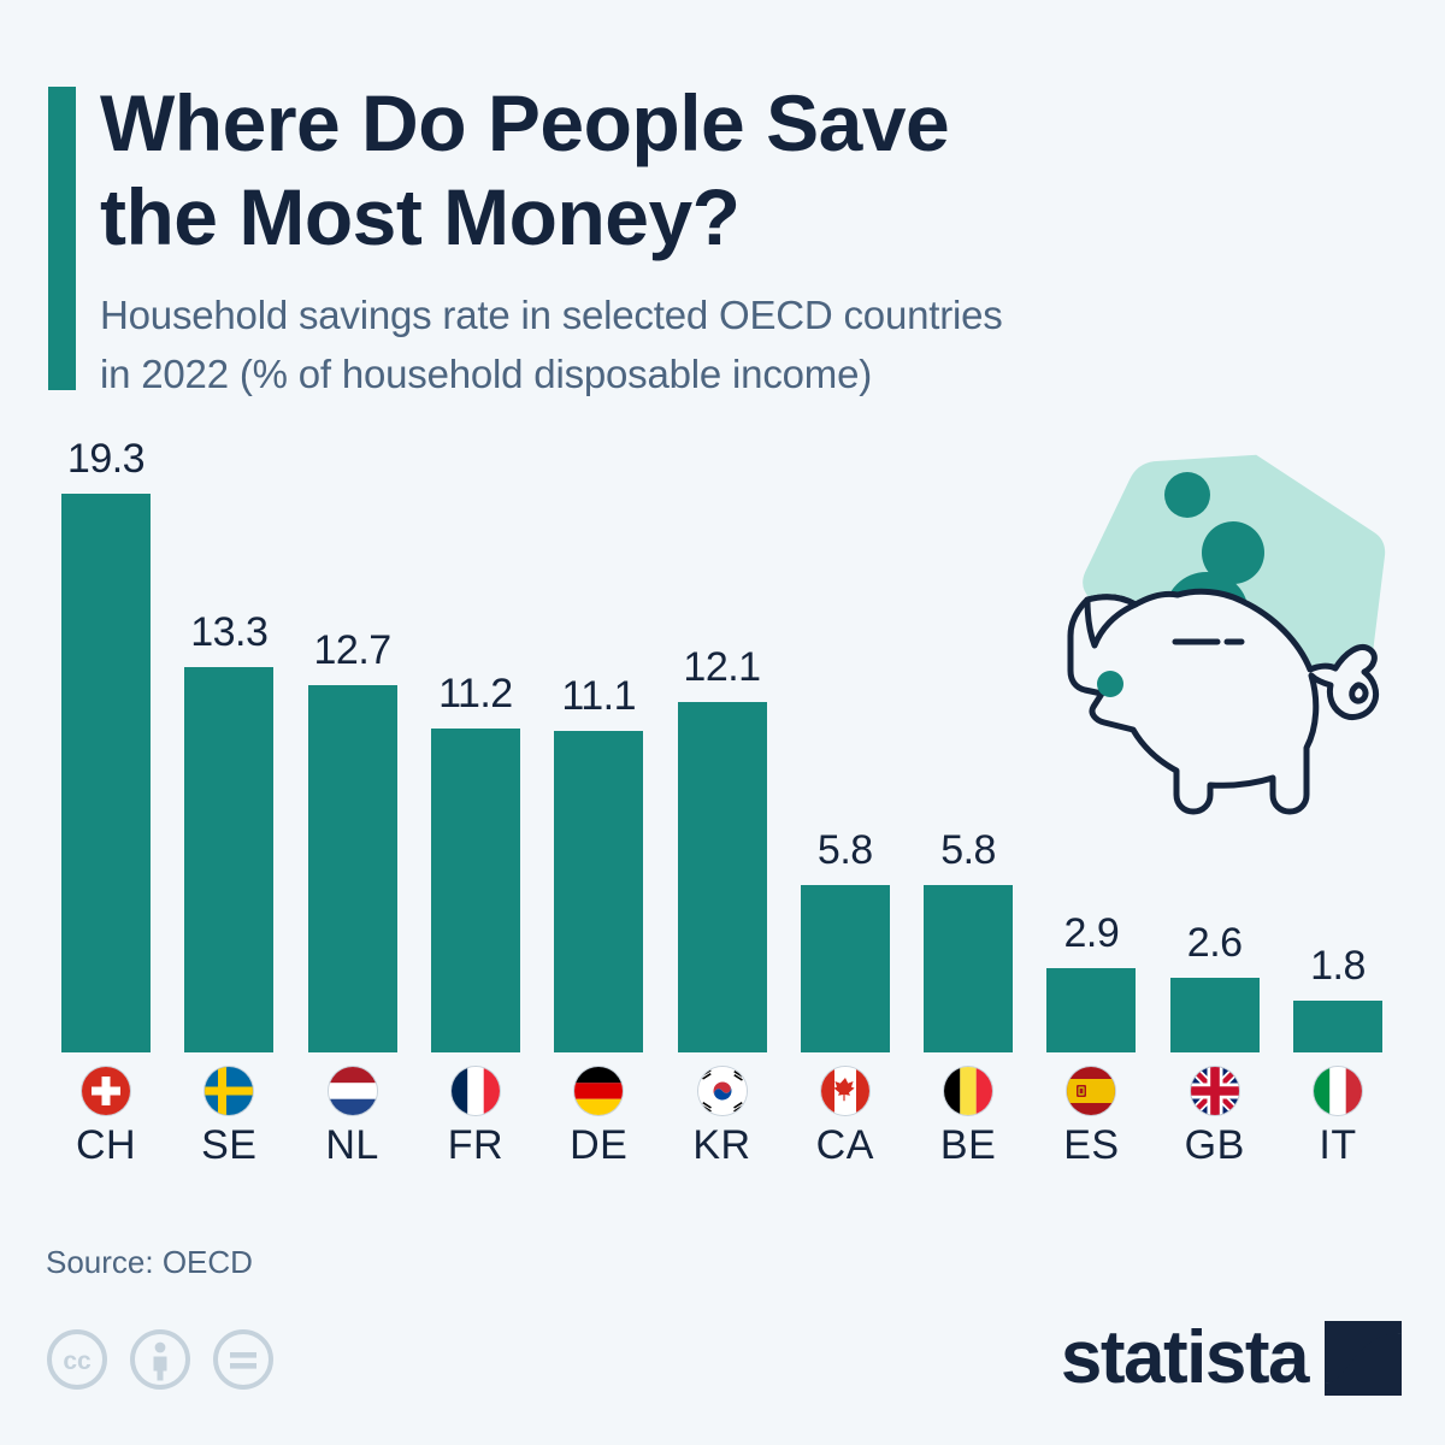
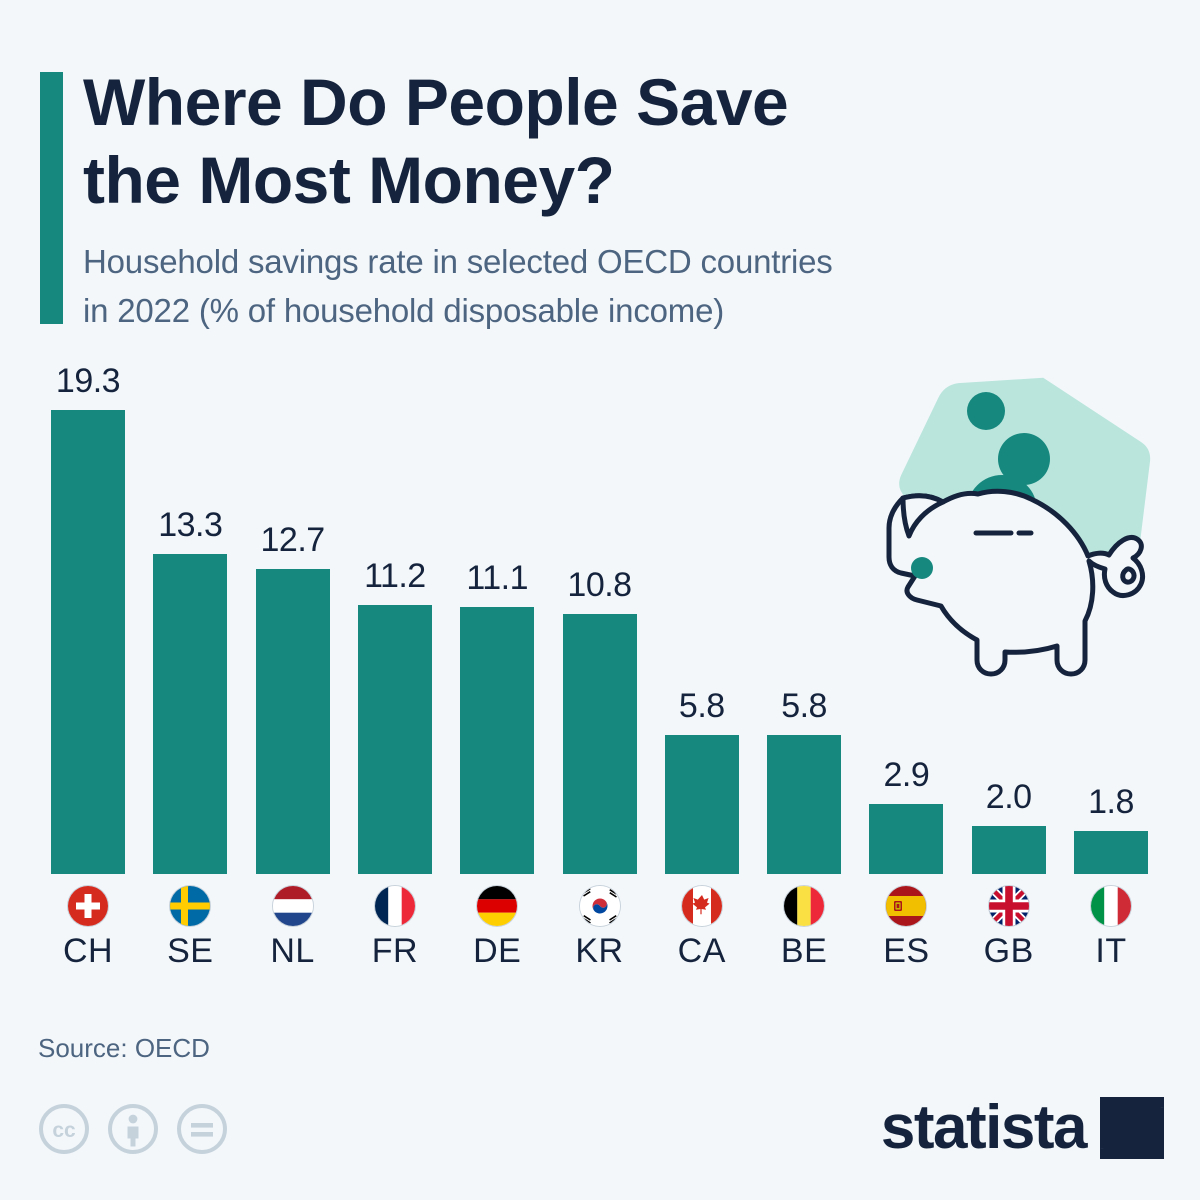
KR: 12.1 -> 10.8
GB: 2.6 -> 2.0
